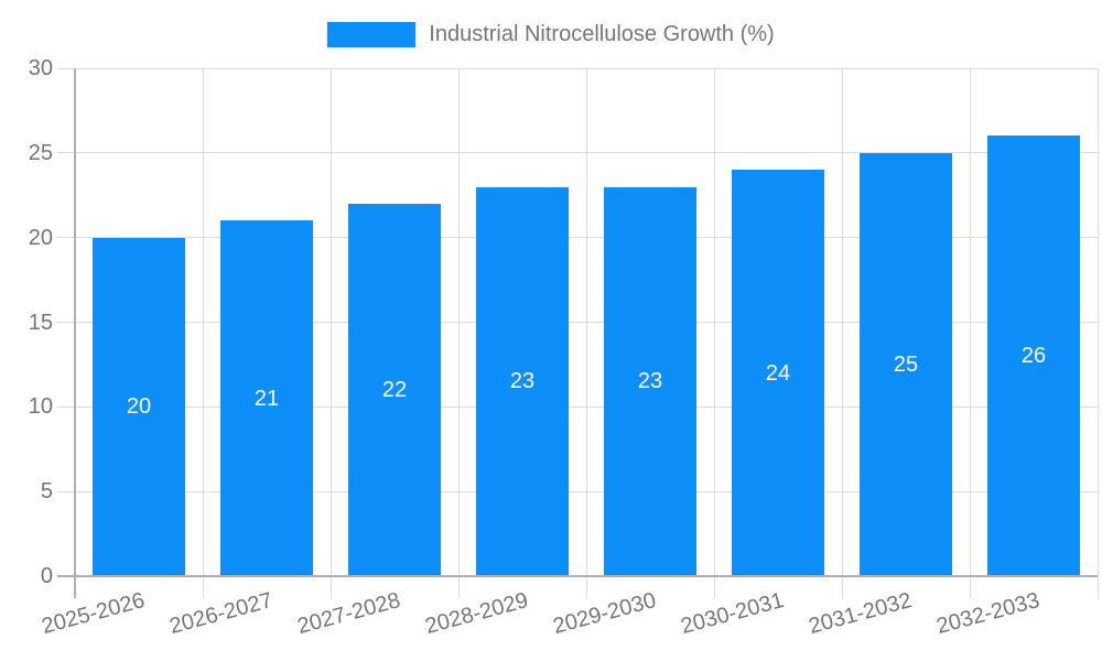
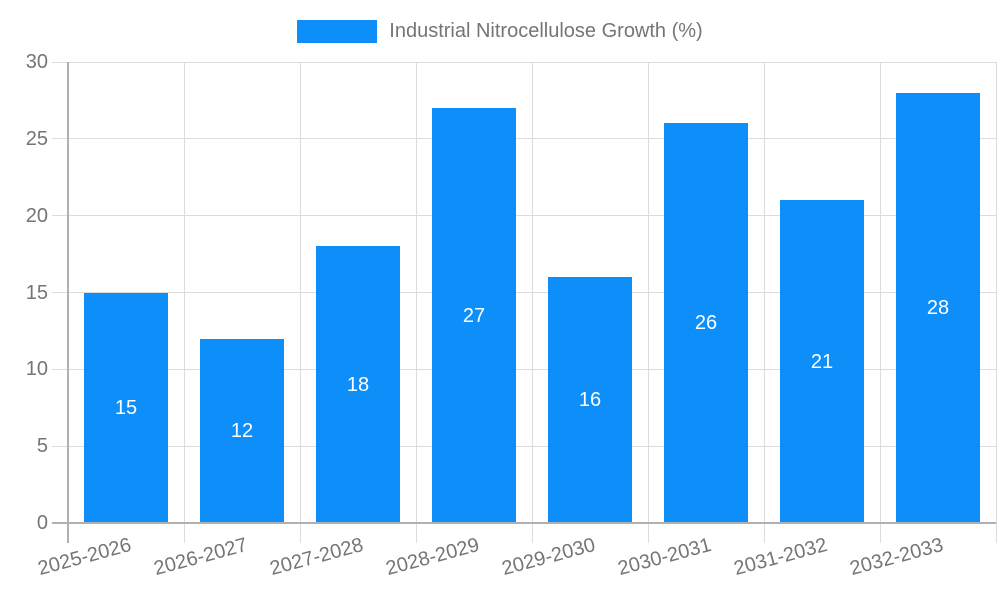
2025-2026: 20 -> 15
2026-2027: 21 -> 12
2027-2028: 22 -> 18
2028-2029: 23 -> 27
2029-2030: 23 -> 16
2030-2031: 24 -> 26
2031-2032: 25 -> 21
2032-2033: 26 -> 28
